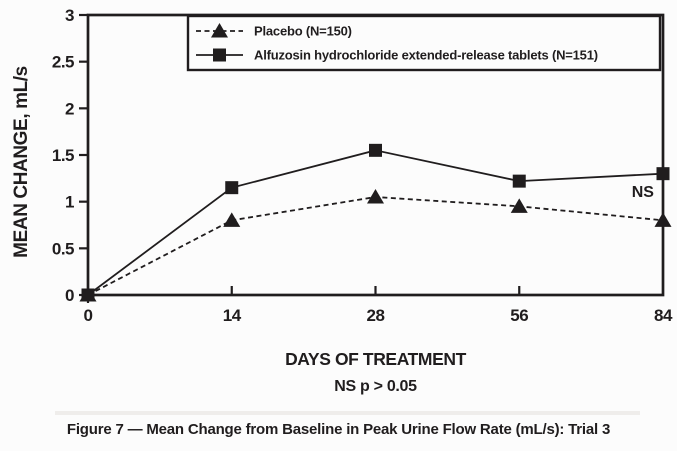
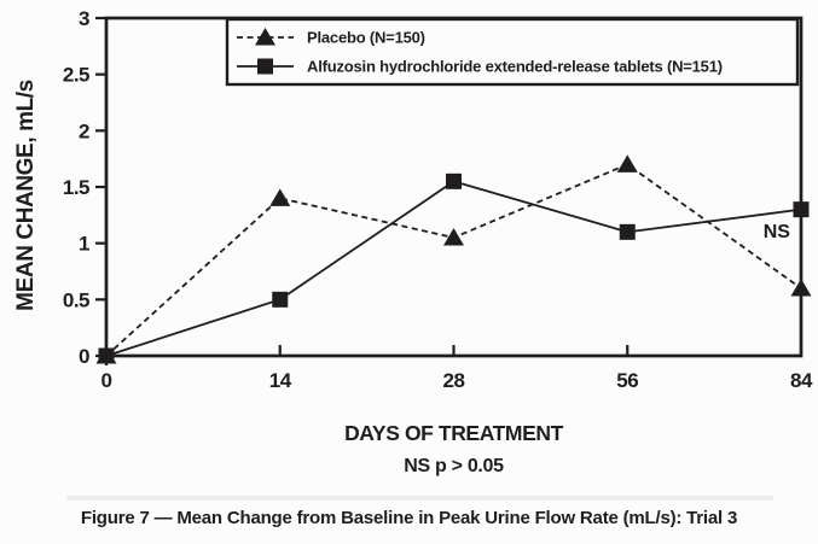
Placebo (N=150)/14: 0.8 -> 1.4
Alfuzosin hydrochloride extended-release tablets (N=151)/14: 1.1 -> 0.5
Placebo (N=150)/56: 0.9 -> 1.7
Alfuzosin hydrochloride extended-release tablets (N=151)/56: 1.2 -> 1.1
Placebo (N=150)/84: 0.8 -> 0.6
